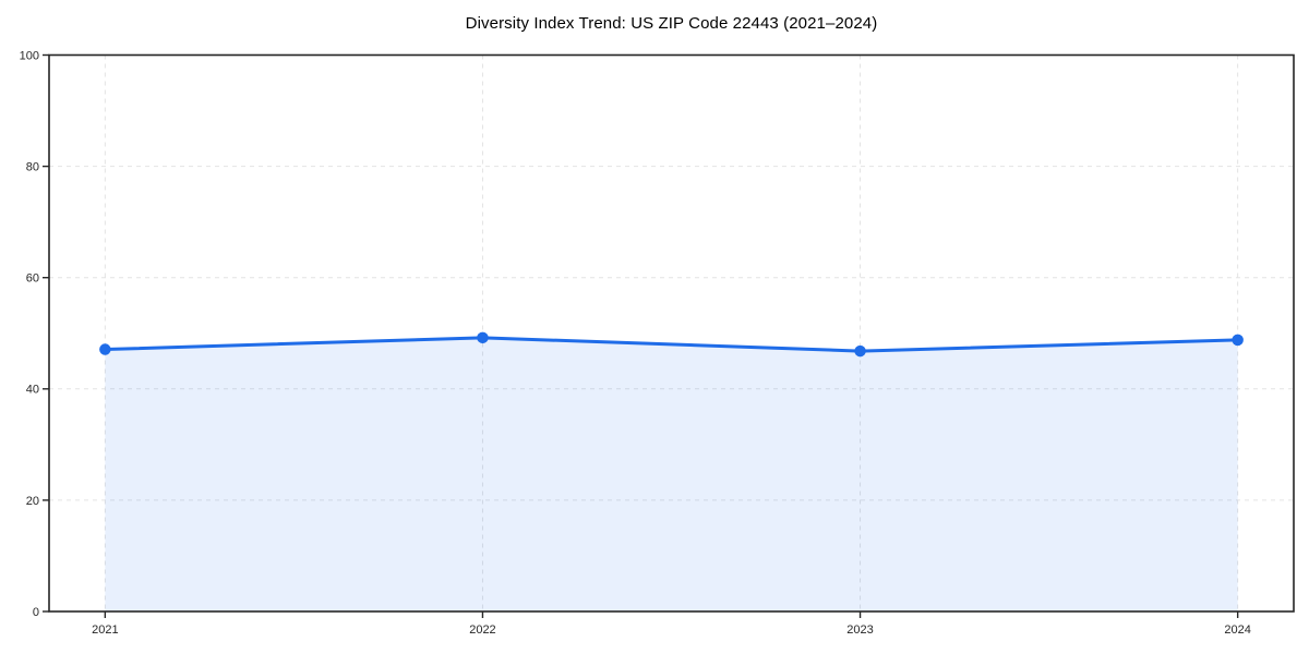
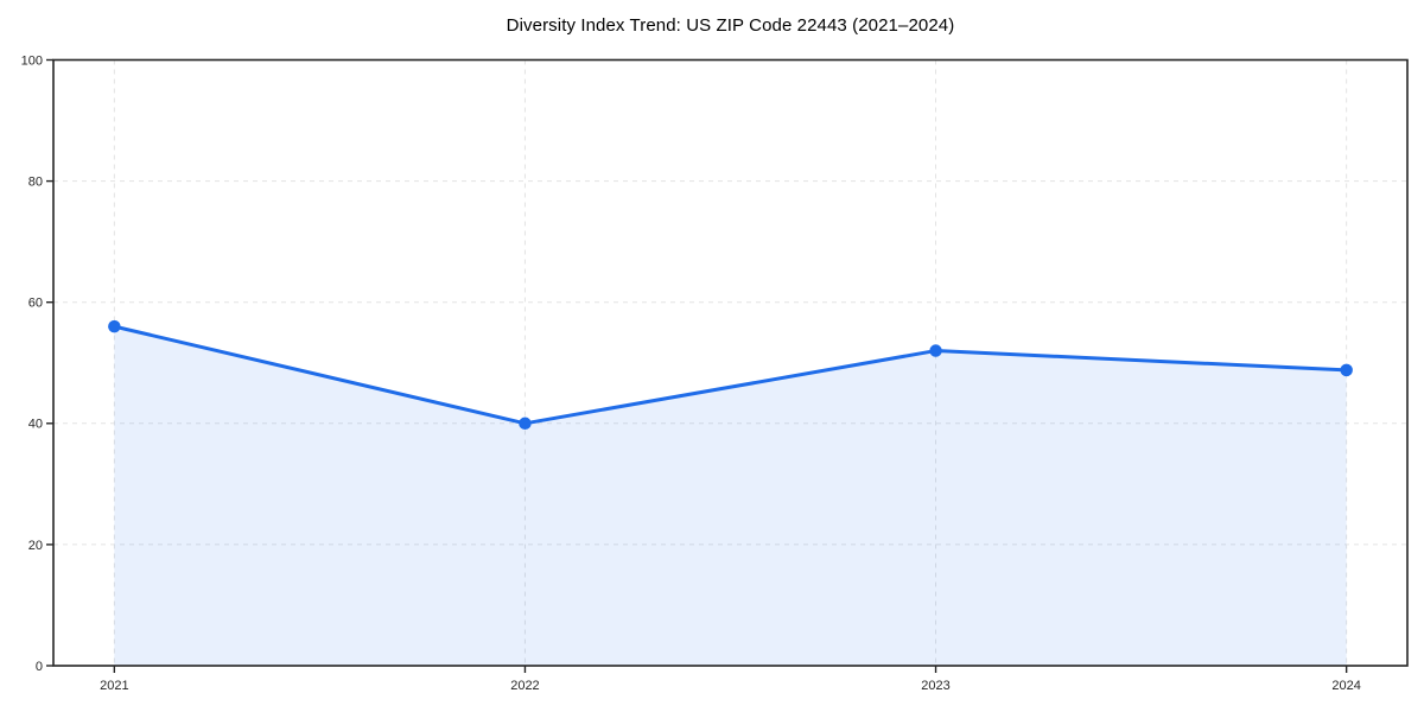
2021: 47 -> 56
2022: 49 -> 40
2023: 47 -> 52
